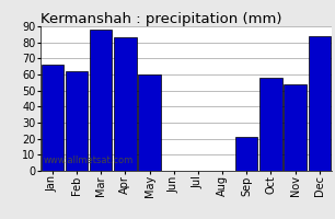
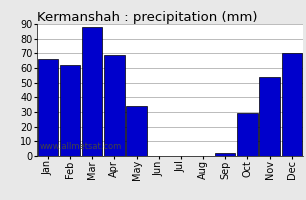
Apr: 83 -> 69
May: 60 -> 34
Sep: 21 -> 2
Oct: 58 -> 29
Dec: 84 -> 70
